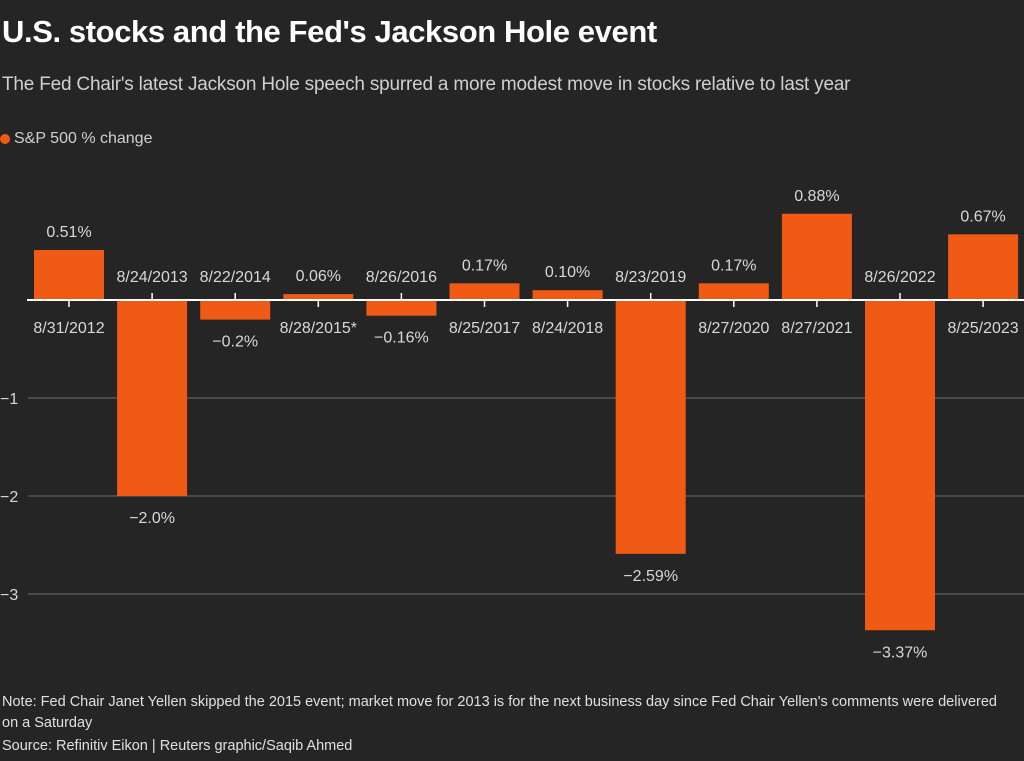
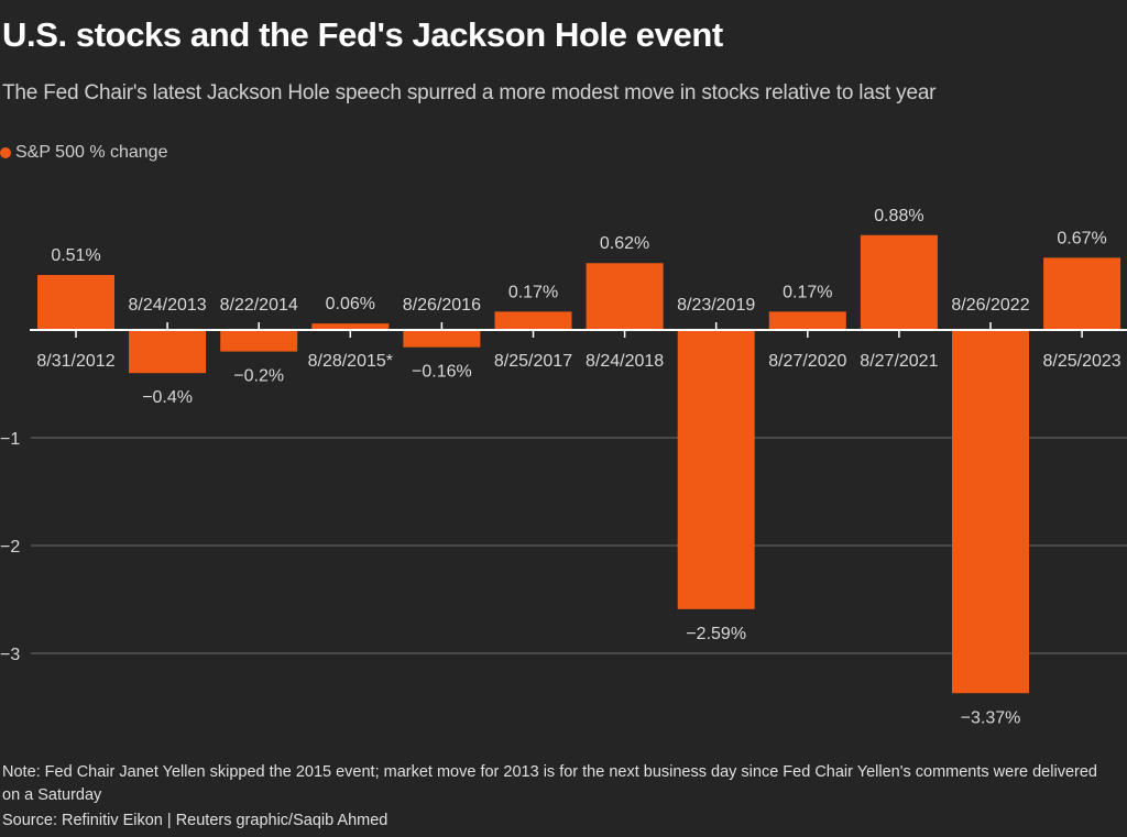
8/24/2013: −2.0% -> −0.4%
8/24/2018: 0.10% -> 0.62%
